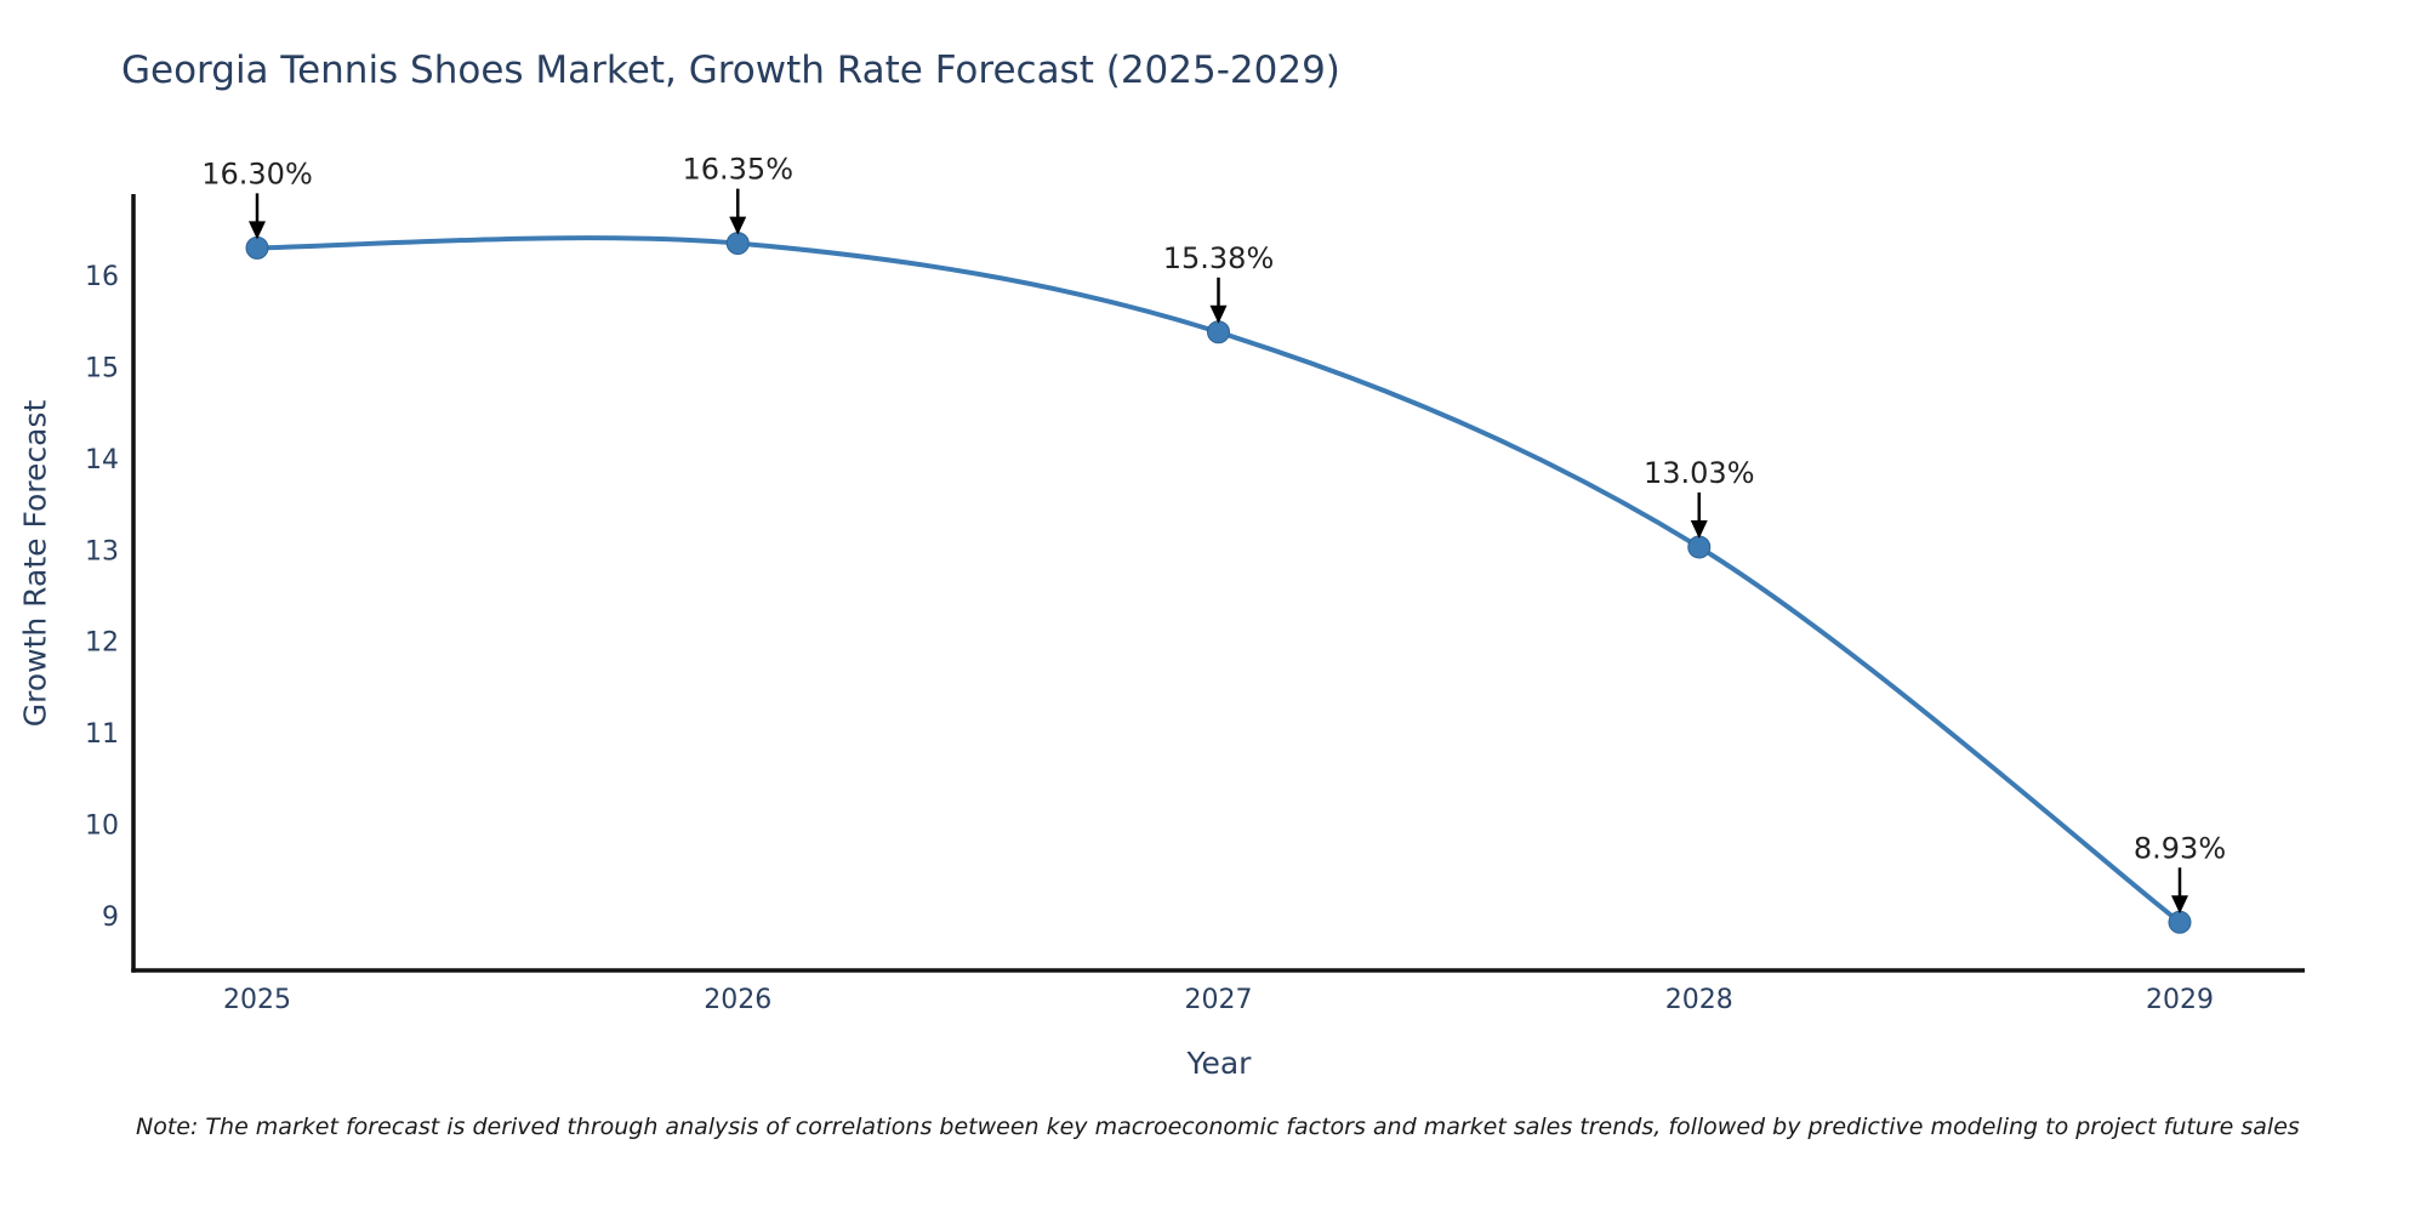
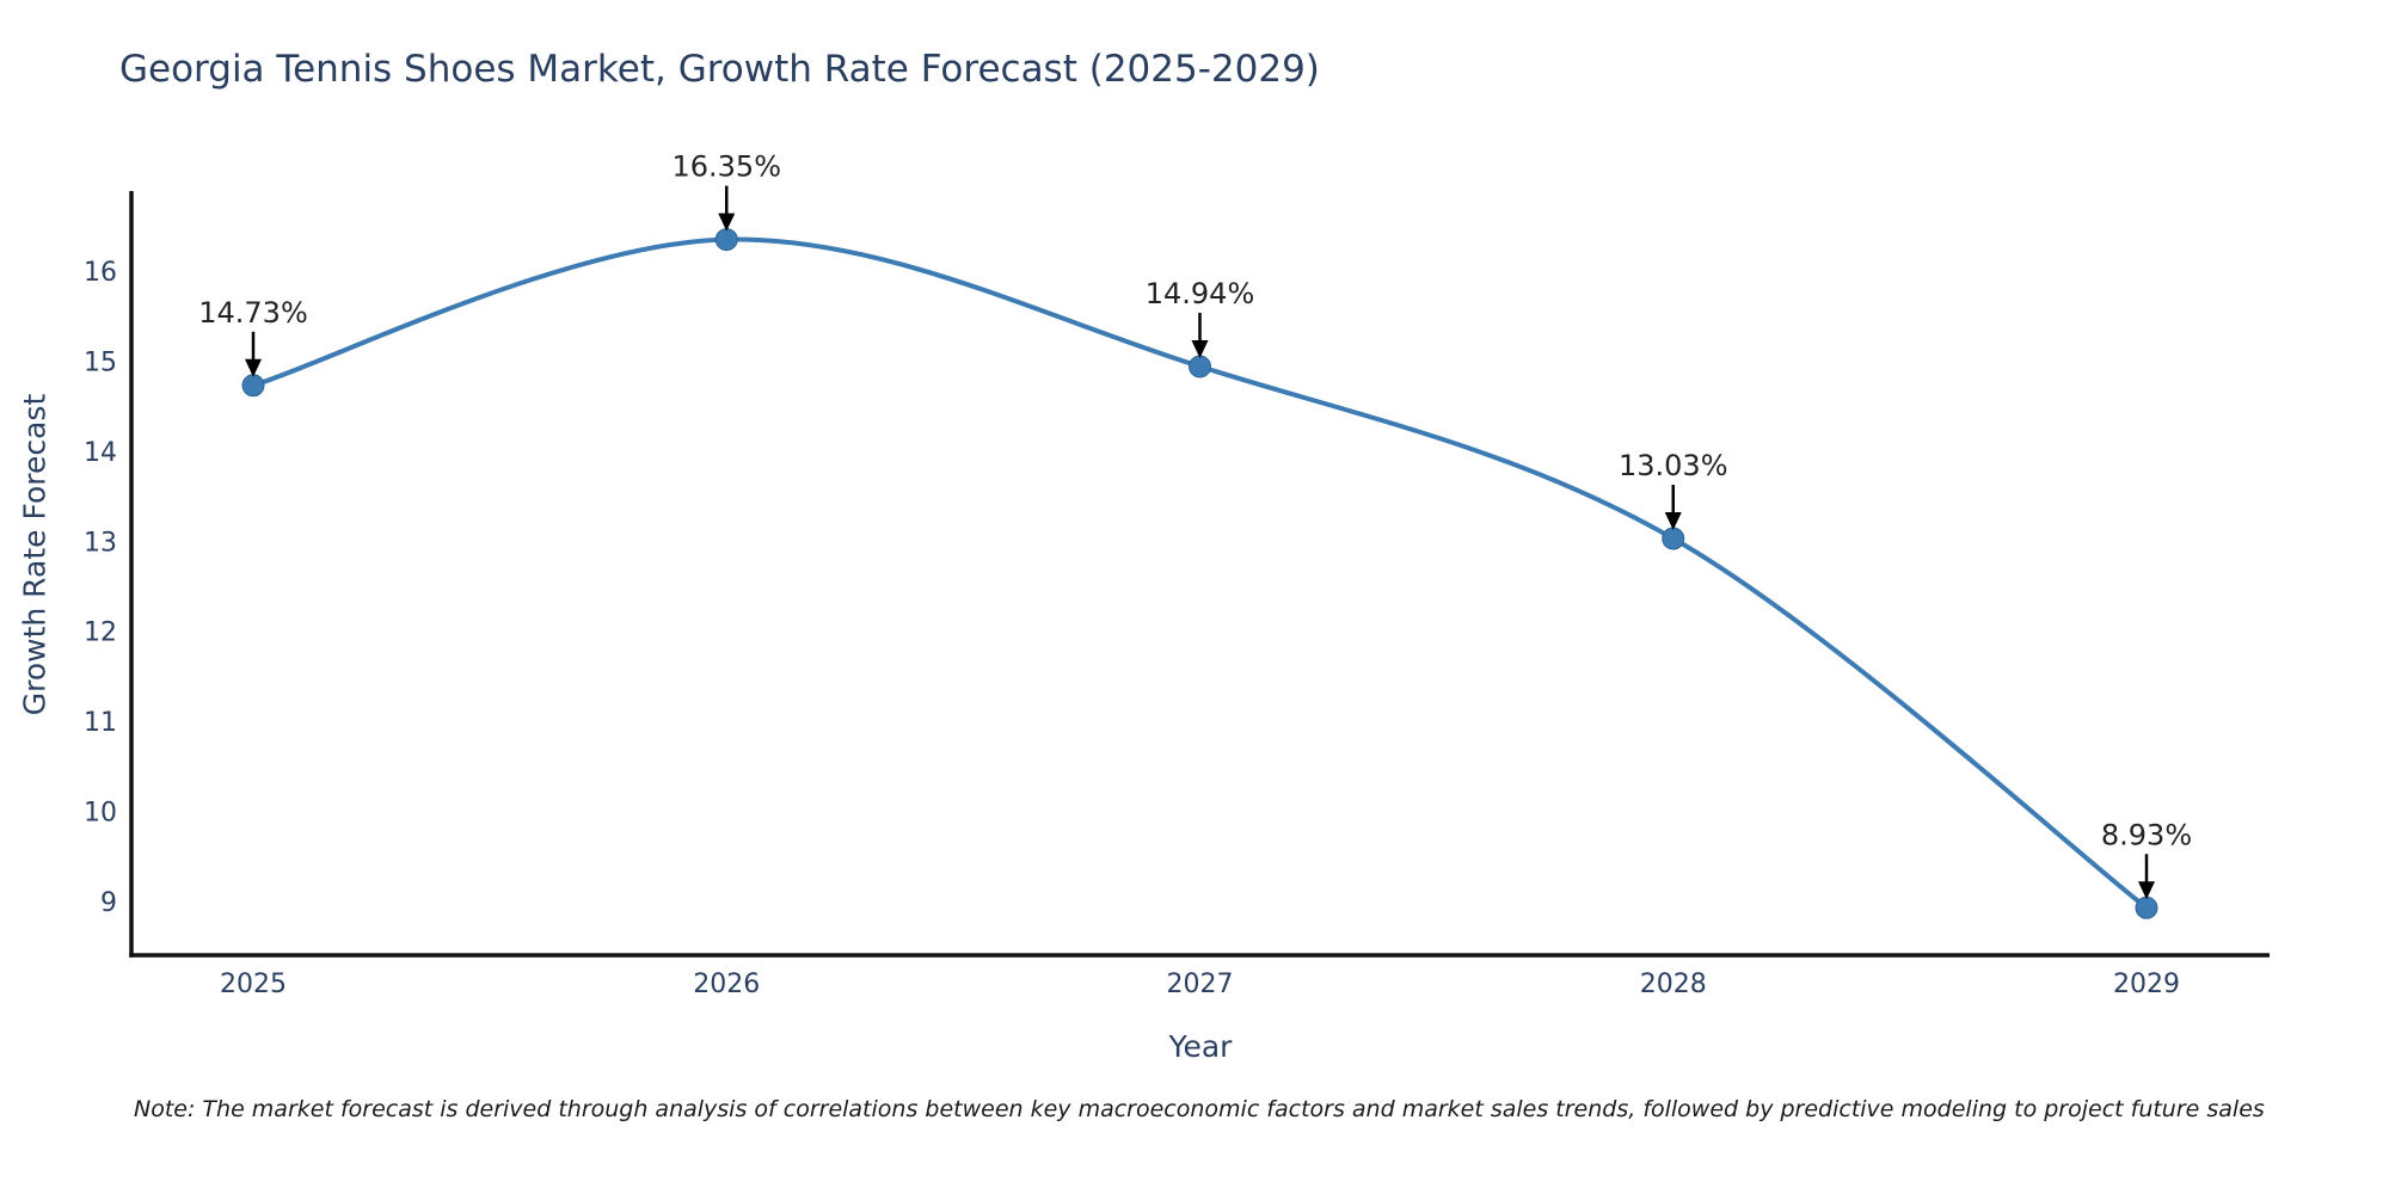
2025: 16.30% -> 14.73%
2027: 15.38% -> 14.94%
